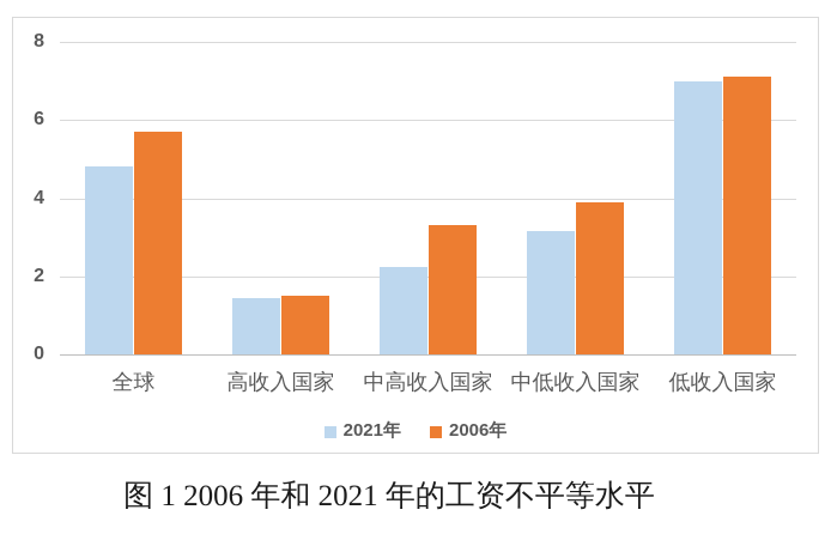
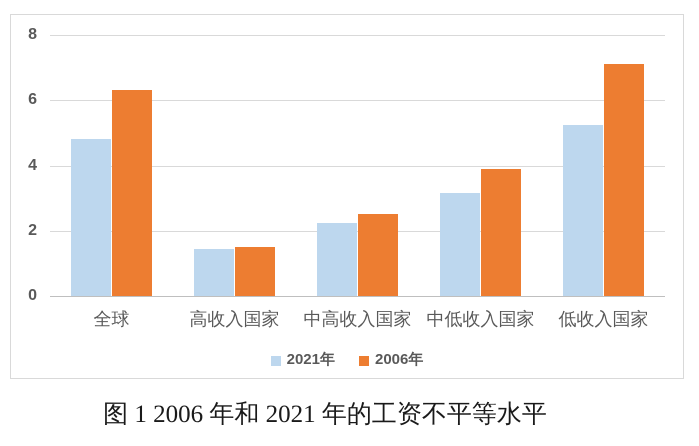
2006年/全球: 5.7 -> 6.3
2006年/中高收入国家: 3.3 -> 2.5
2021年/低收入国家: 7.0 -> 5.2
